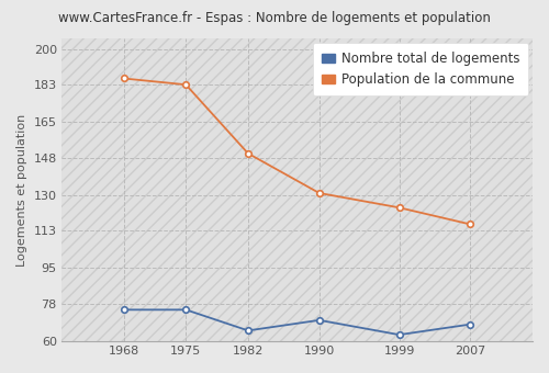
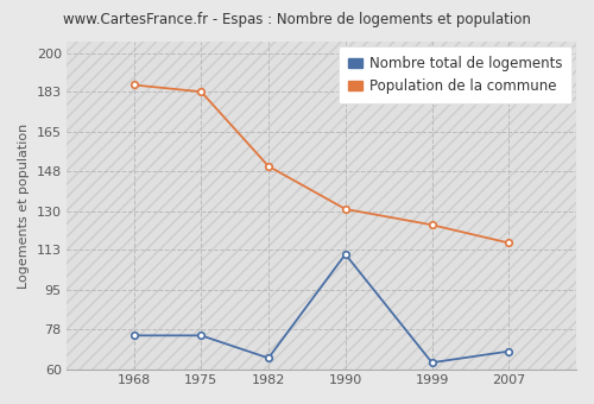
Nombre total de logements/1990: 70 -> 111
